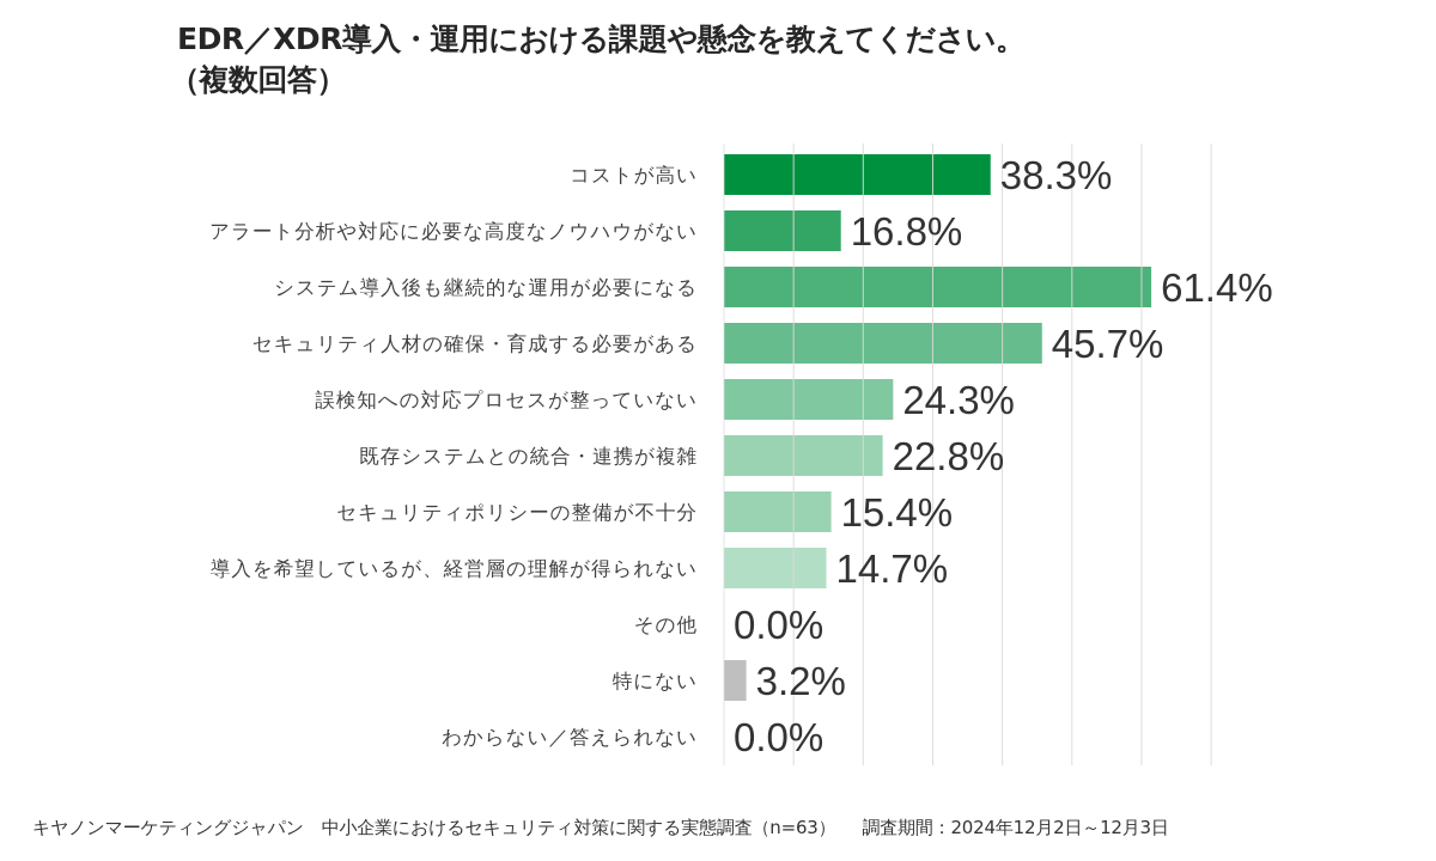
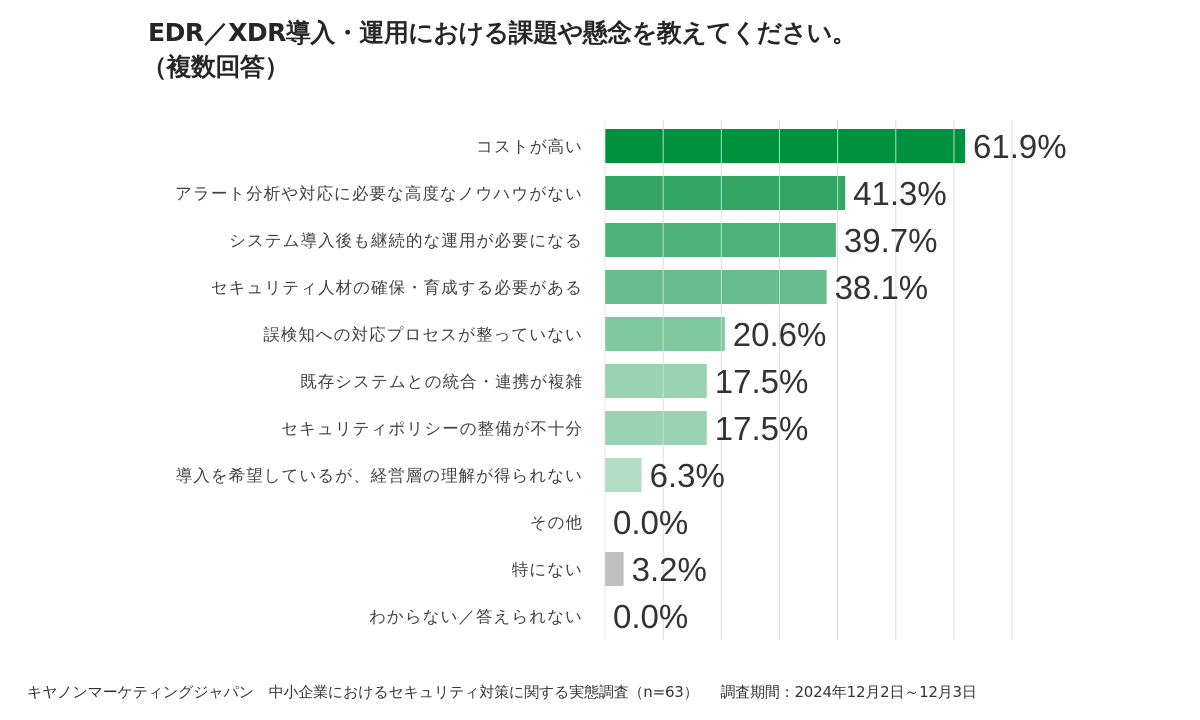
コストが高い: 38.3% -> 61.9%
アラート分析や対応に必要な高度なノウハウがない: 16.8% -> 41.3%
システム導入後も継続的な運用が必要になる: 61.4% -> 39.7%
セキュリティ人材の確保・育成する必要がある: 45.7% -> 38.1%
誤検知への対応プロセスが整っていない: 24.3% -> 20.6%
既存システムとの統合・連携が複雑: 22.8% -> 17.5%
セキュリティポリシーの整備が不十分: 15.4% -> 17.5%
導入を希望しているが、経営層の理解が得られない: 14.7% -> 6.3%
